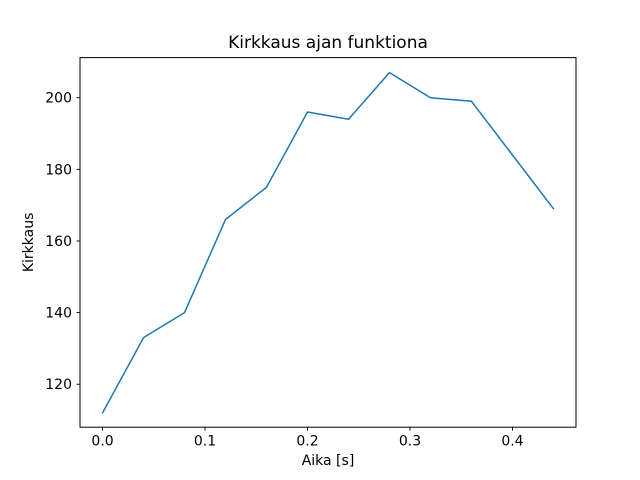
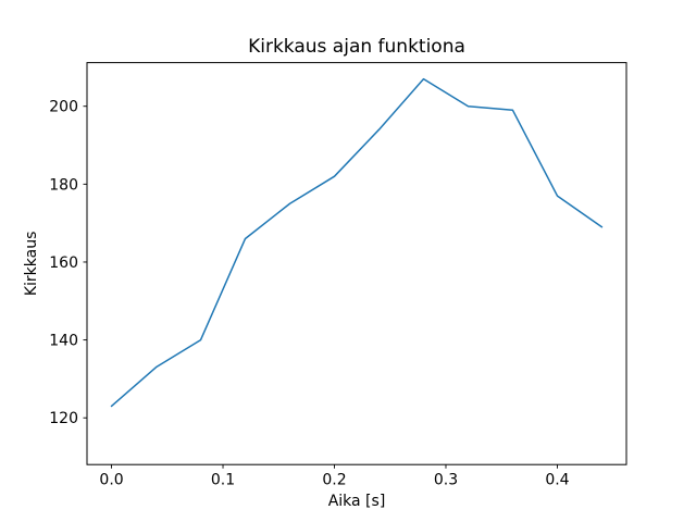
0.0: 112 -> 123
0.2: 196 -> 182
0.4: 184 -> 177
